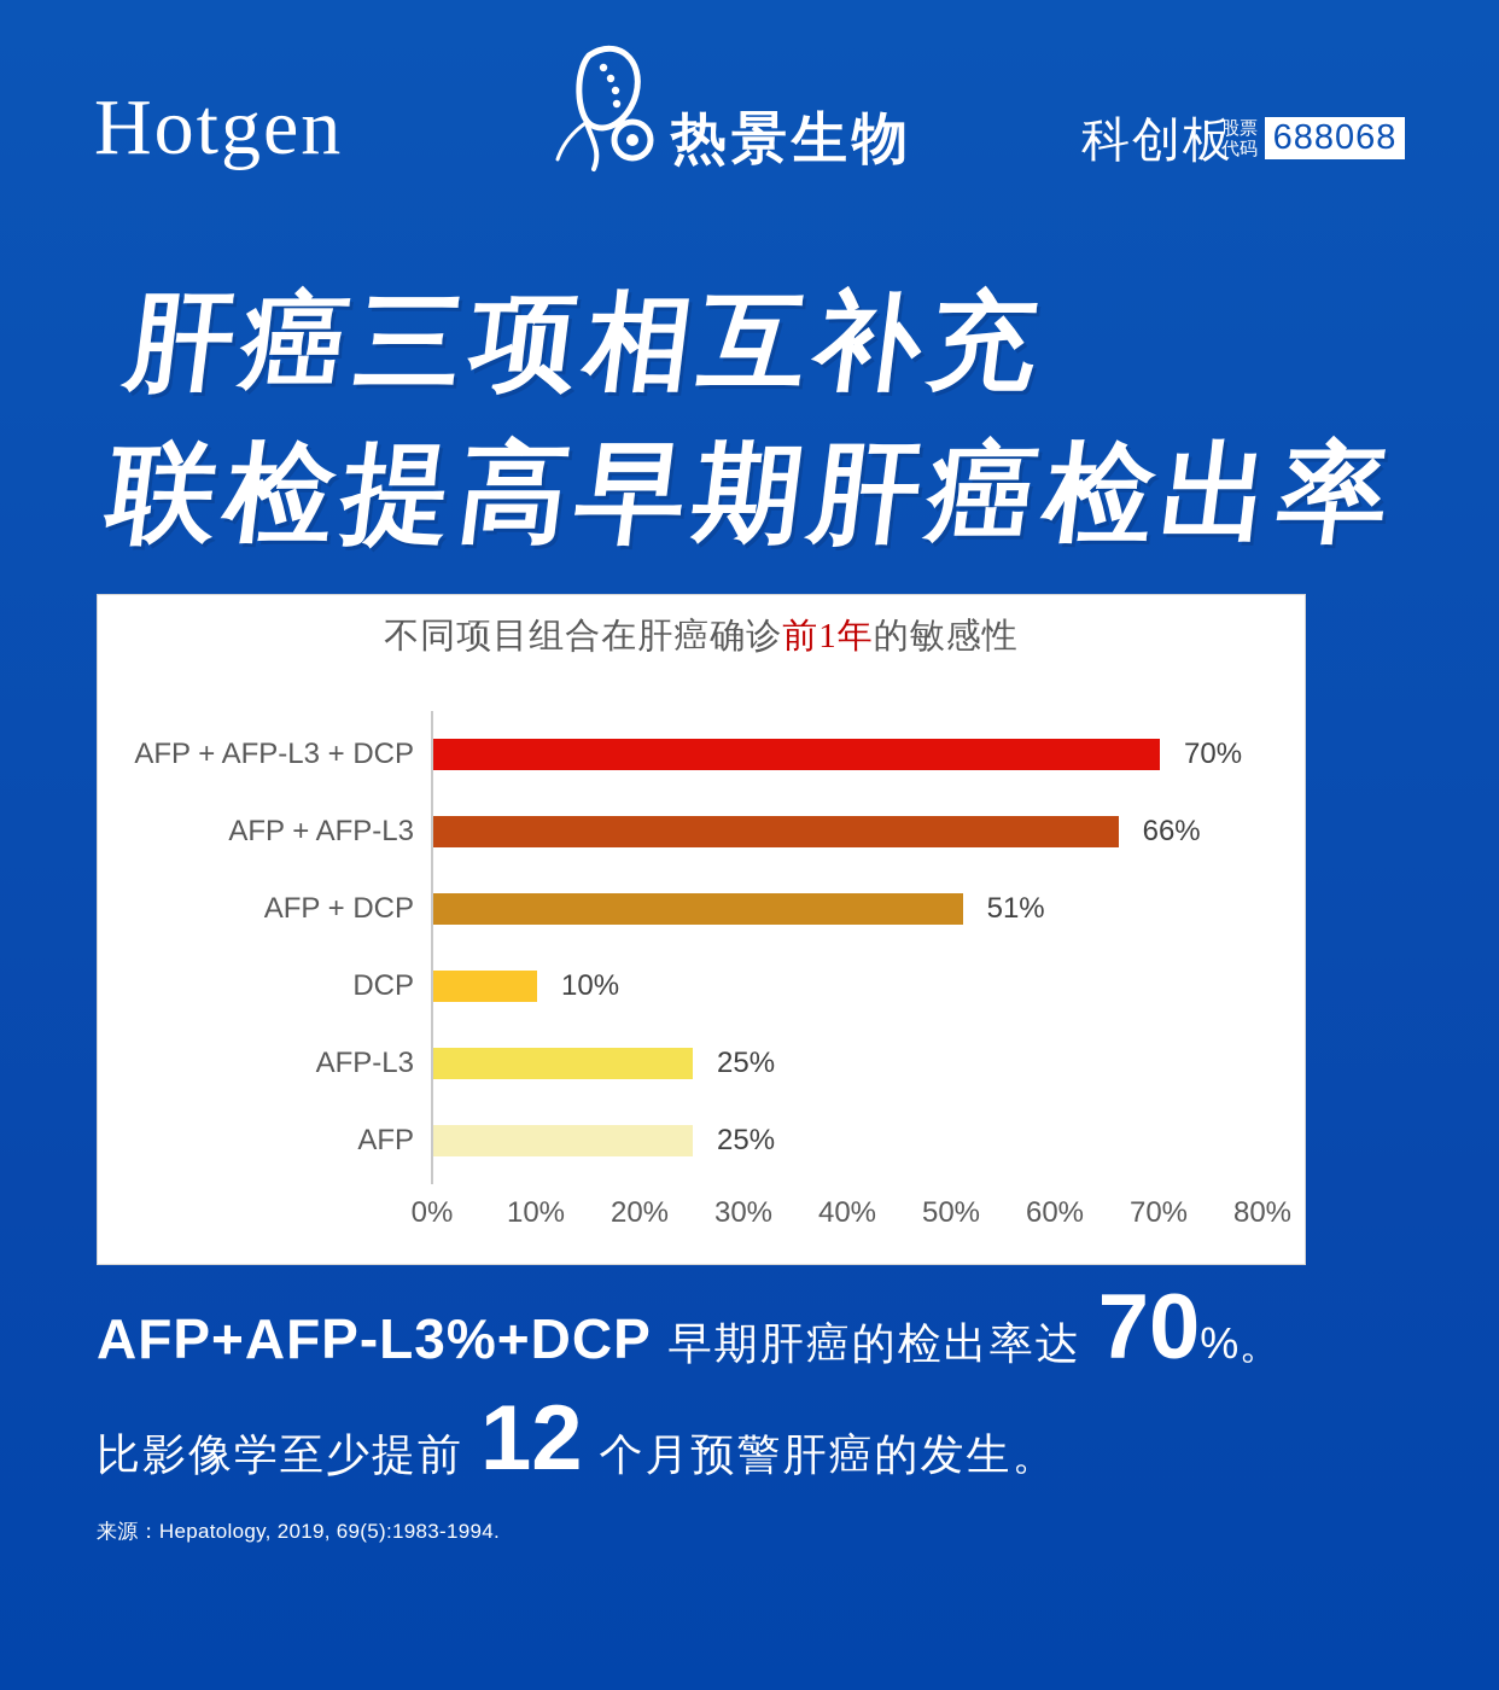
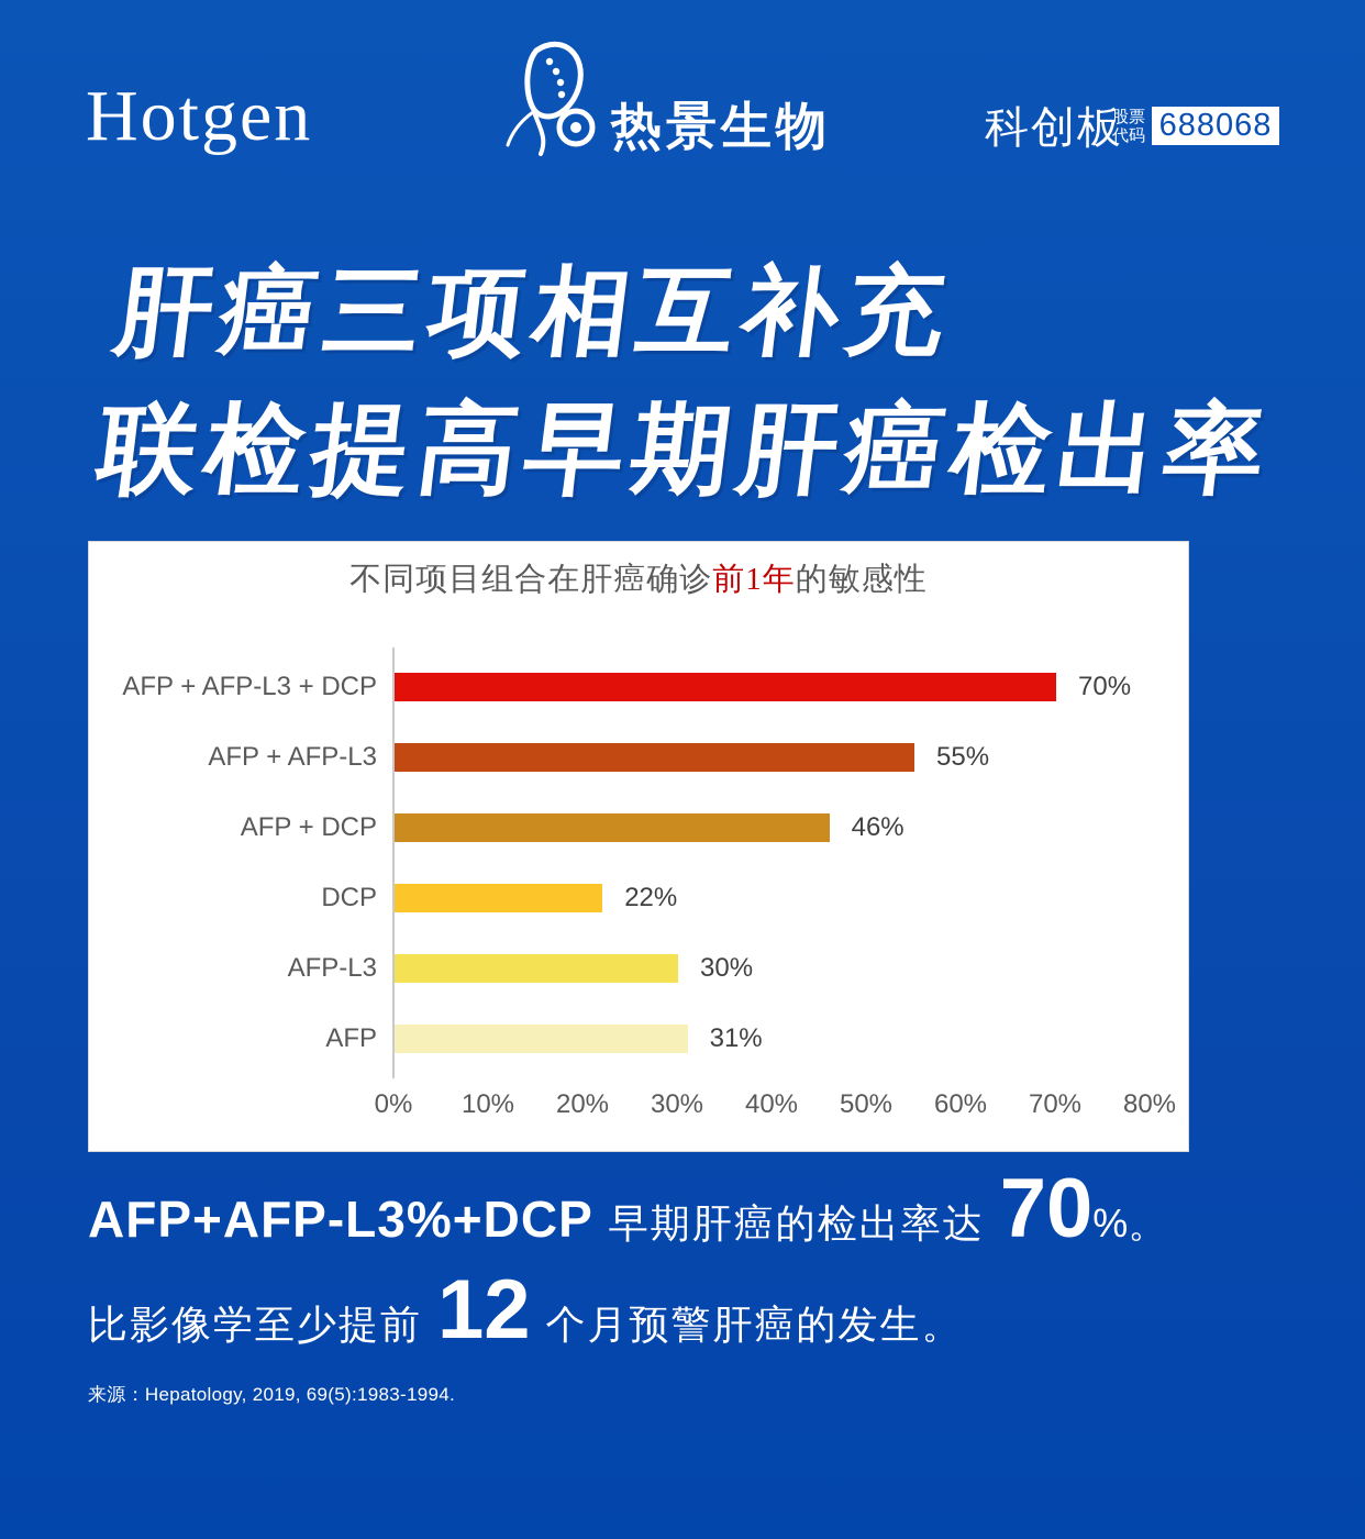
AFP + AFP-L3: 66% -> 55%
AFP + DCP: 51% -> 46%
DCP: 10% -> 22%
AFP-L3: 25% -> 30%
AFP: 25% -> 31%
